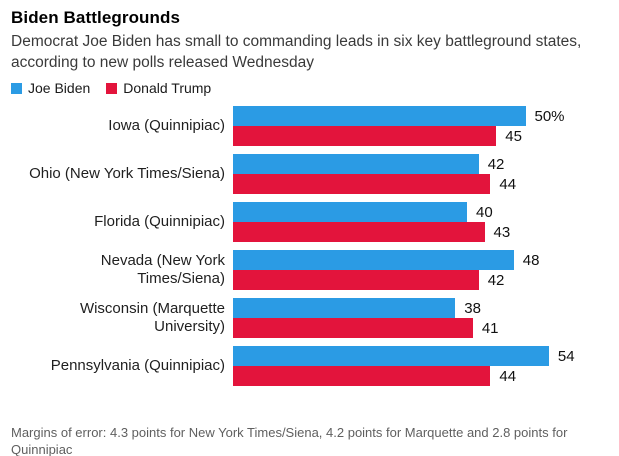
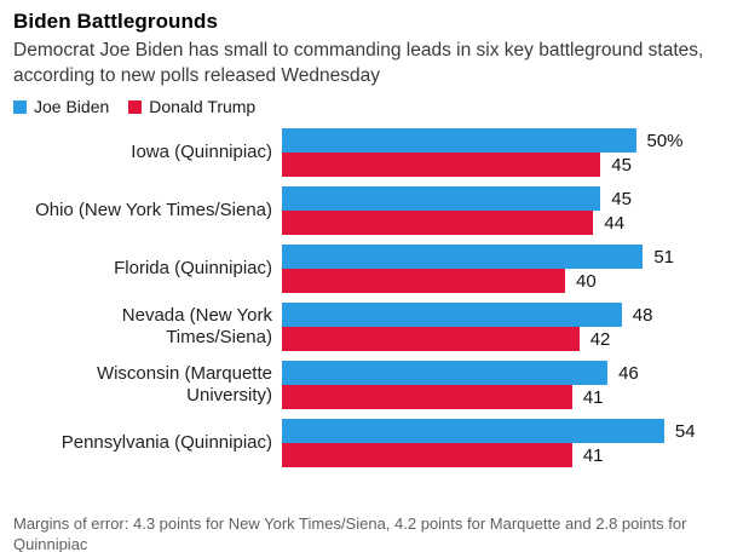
Joe Biden/Ohio (New York Times/Siena): 42 -> 45
Joe Biden/Florida (Quinnipiac): 40 -> 51
Donald Trump/Florida (Quinnipiac): 43 -> 40
Joe Biden/Wisconsin (Marquette University): 38 -> 46
Donald Trump/Pennsylvania (Quinnipiac): 44 -> 41
